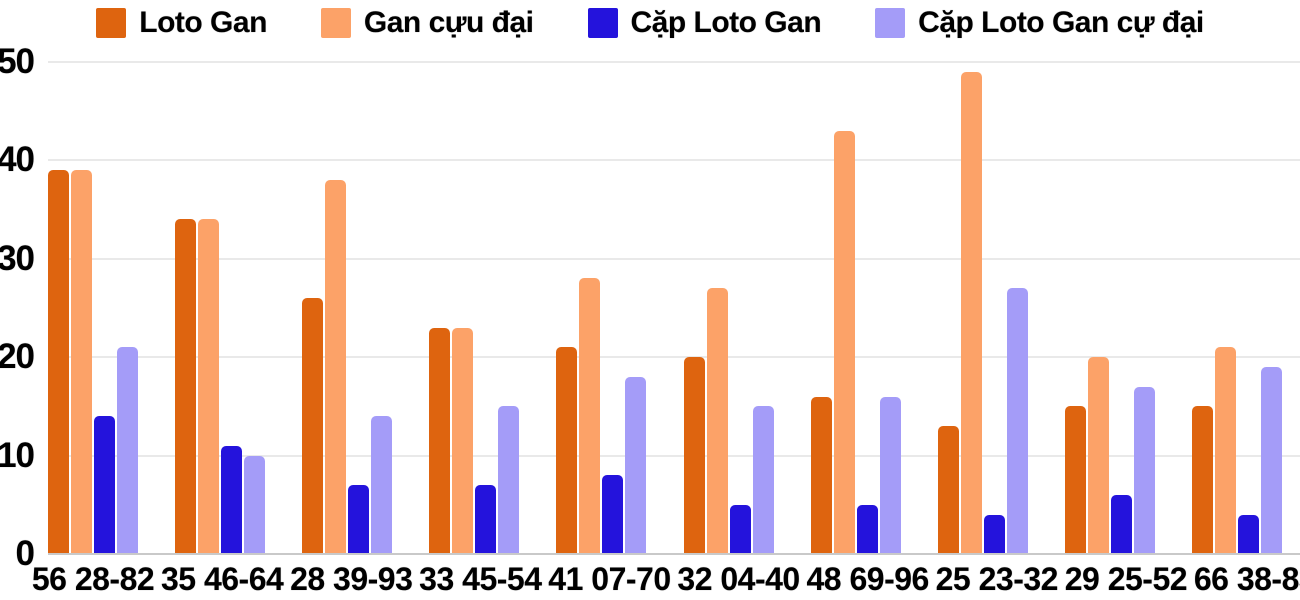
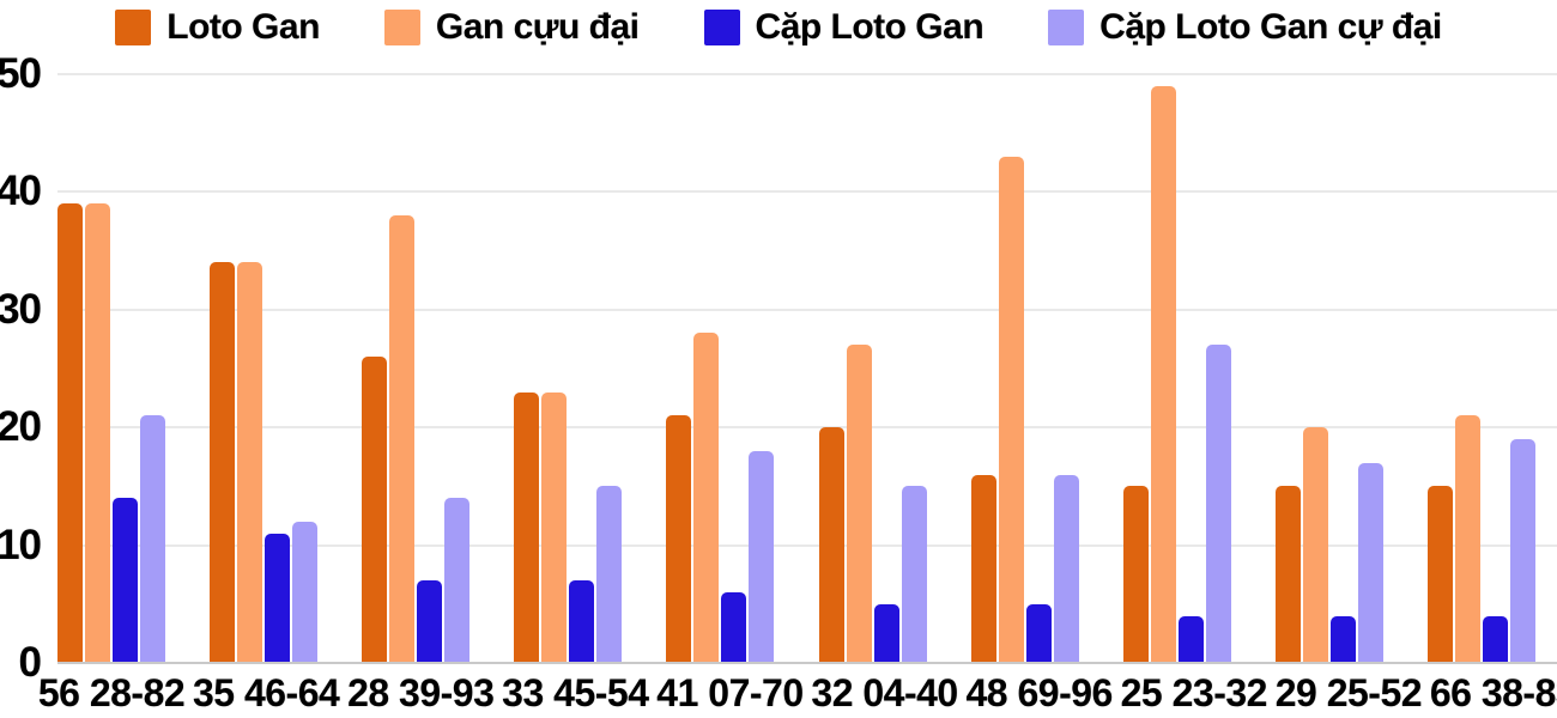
Cặp Loto Gan cự đại/35 46-64: 10 -> 12
Cặp Loto Gan/41 07-70: 8 -> 6
Loto Gan/25 23-32: 13 -> 15
Cặp Loto Gan/29 25-52: 6 -> 4
